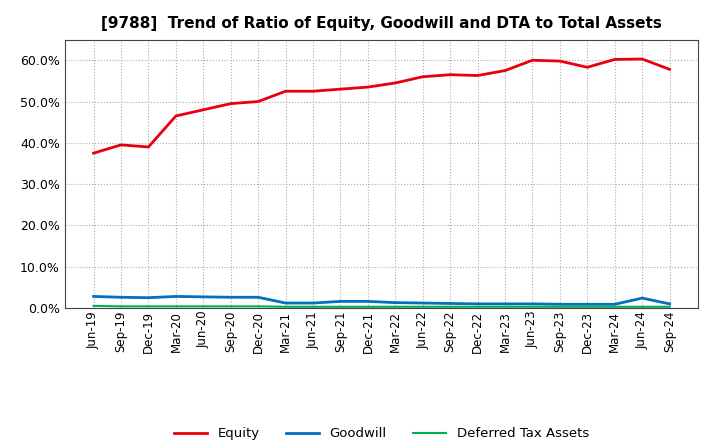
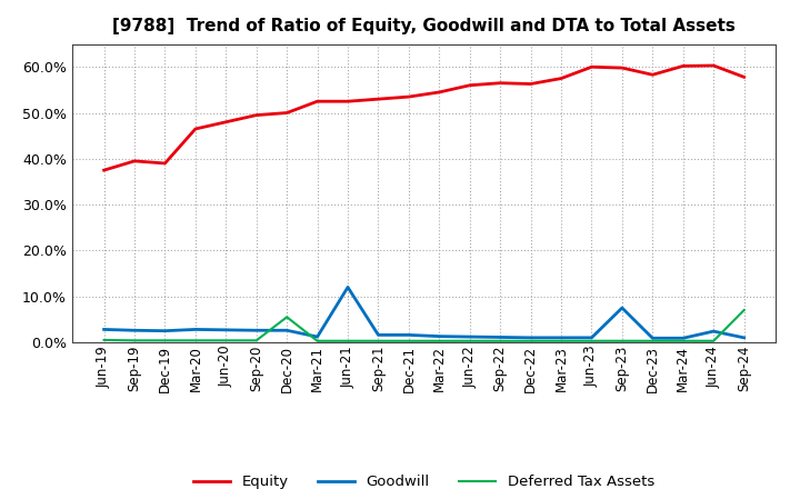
Deferred Tax Assets/Dec-20: 0.4% -> 5.5%
Goodwill/Jun-21: 1.2% -> 12.0%
Goodwill/Sep-23: 0.9% -> 7.5%
Deferred Tax Assets/Sep-24: 0.3% -> 7.0%
